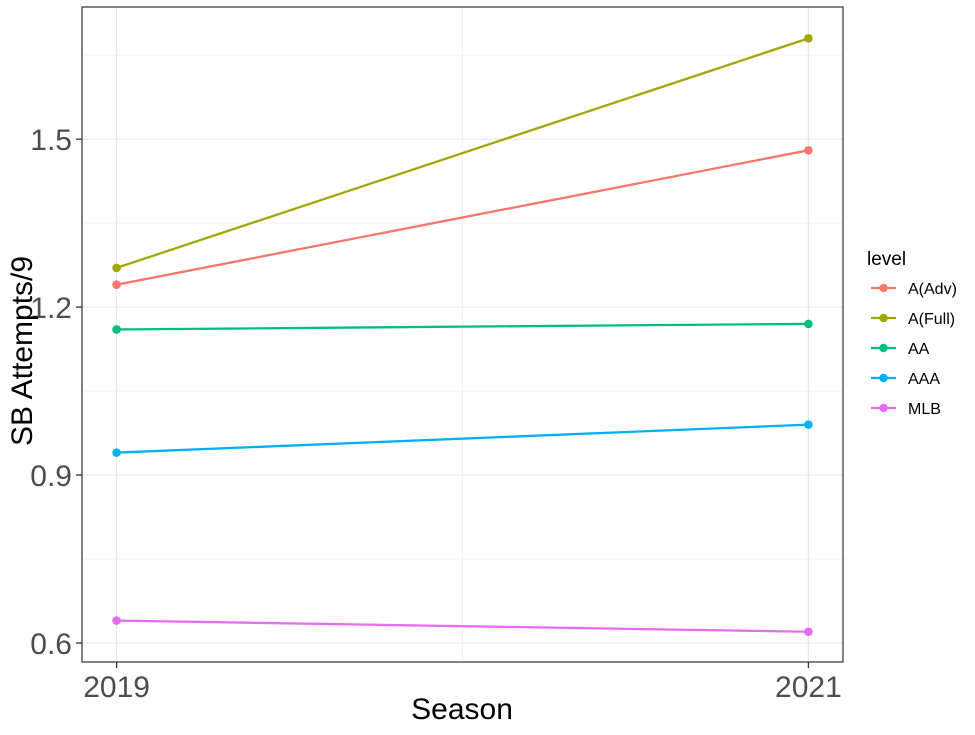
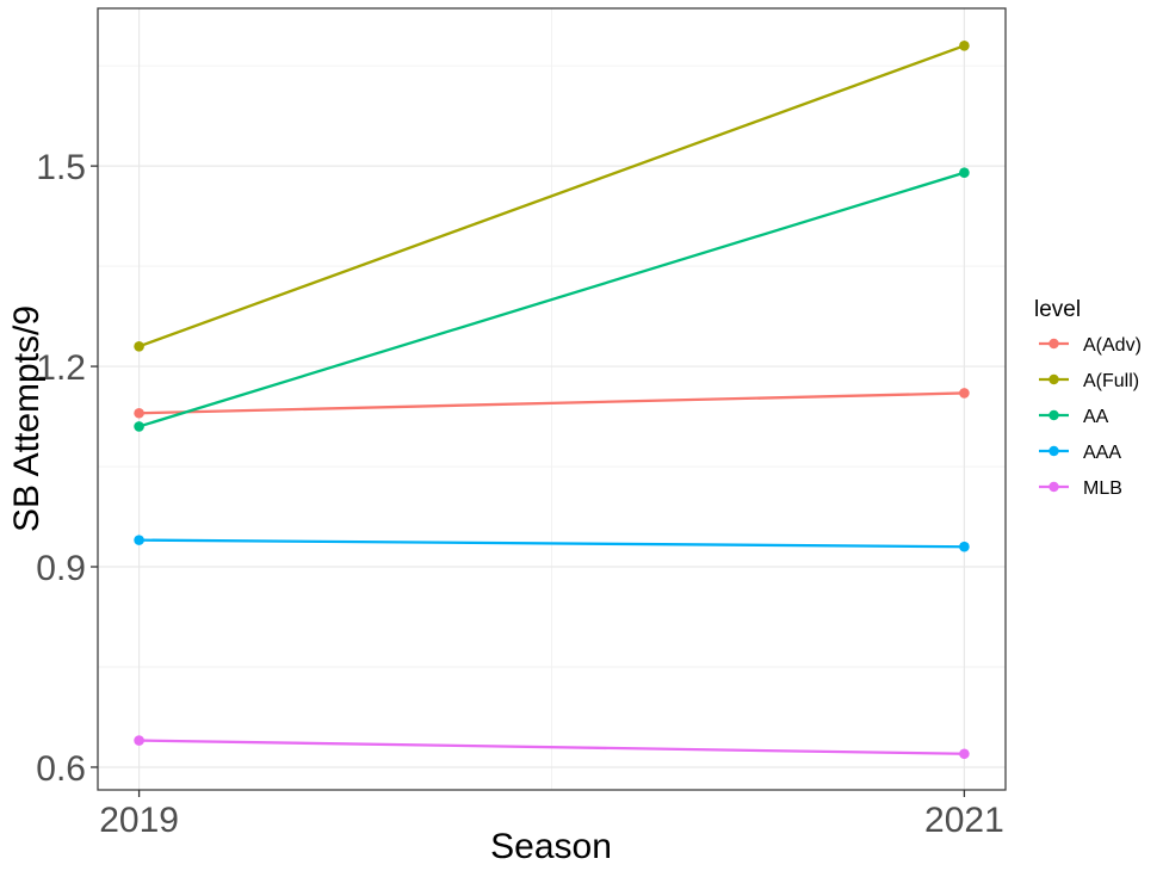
A(Adv)/2019: 1.24 -> 1.13
A(Full)/2019: 1.27 -> 1.23
AA/2019: 1.16 -> 1.11
A(Adv)/2021: 1.48 -> 1.16
AA/2021: 1.17 -> 1.49
AAA/2021: 0.99 -> 0.93
